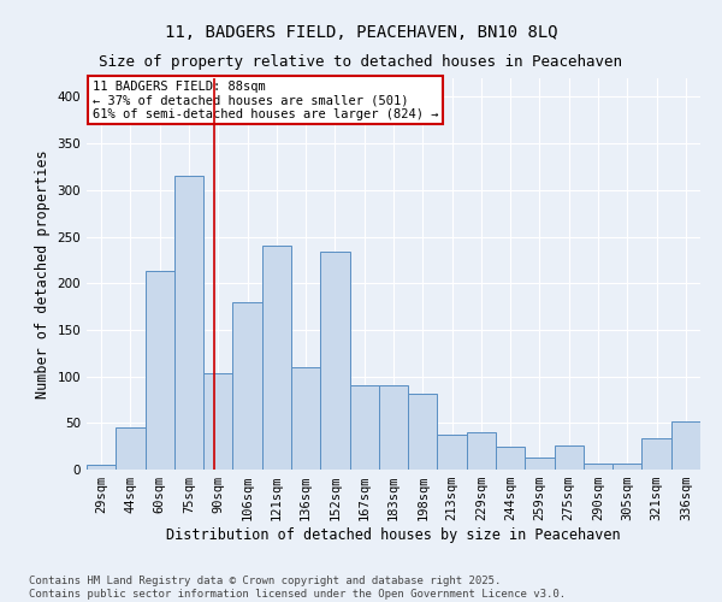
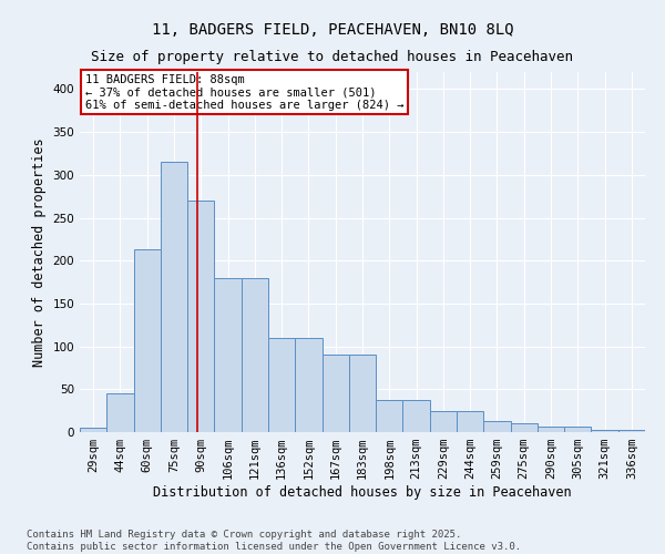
90sqm: 104 -> 270
121sqm: 240 -> 180
152sqm: 234 -> 110
198sqm: 82 -> 38
229sqm: 40 -> 24
275sqm: 26 -> 10
321sqm: 34 -> 3
336sqm: 52 -> 3
